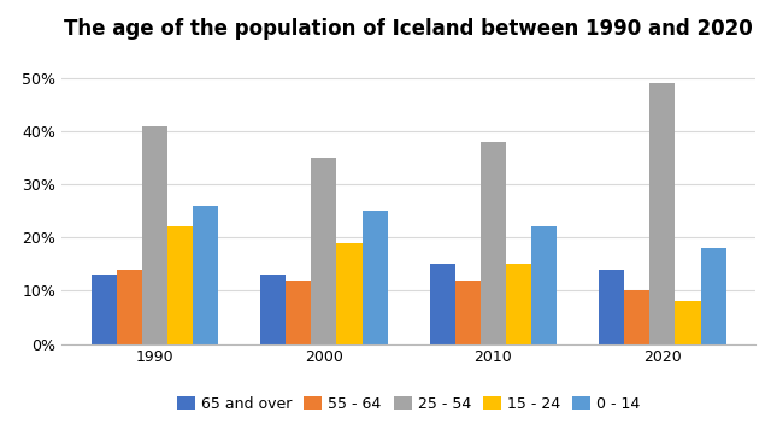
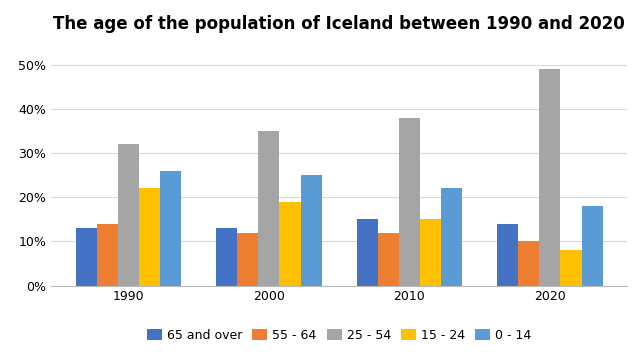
25 - 54/1990: 41% -> 32%
